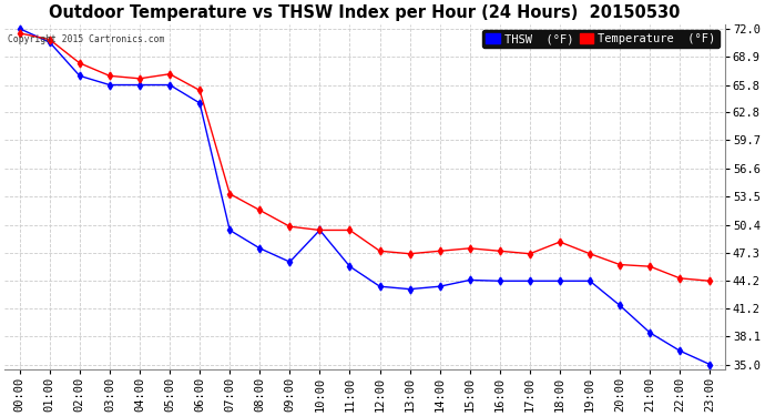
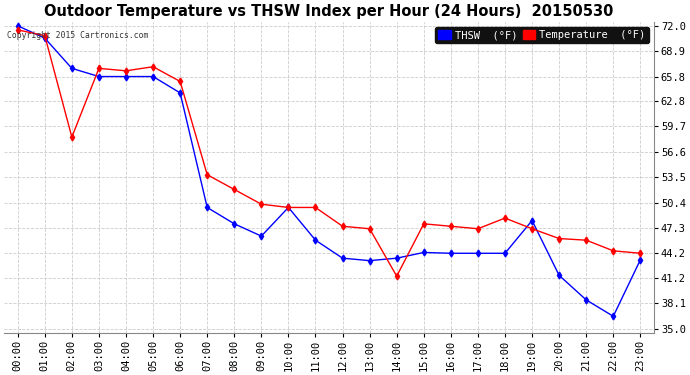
Temperature (°F)/02:00: 68.2 -> 58.4
Temperature (°F)/14:00: 47.5 -> 41.4
THSW (°F)/19:00: 44.2 -> 48.2
THSW (°F)/23:00: 35.0 -> 43.4
